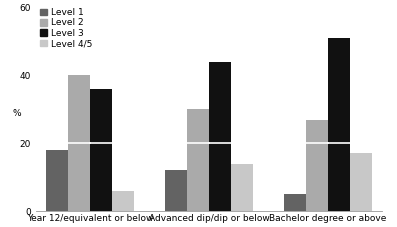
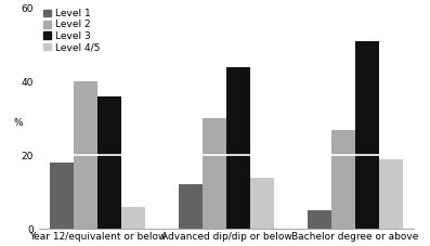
Level 4/5/Bachelor degree or above: 17 -> 19
